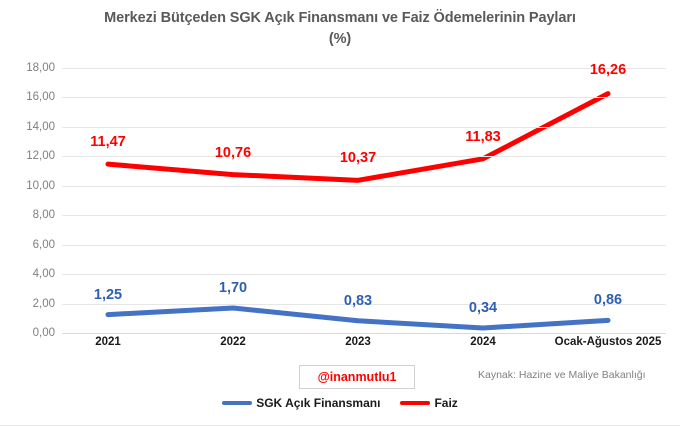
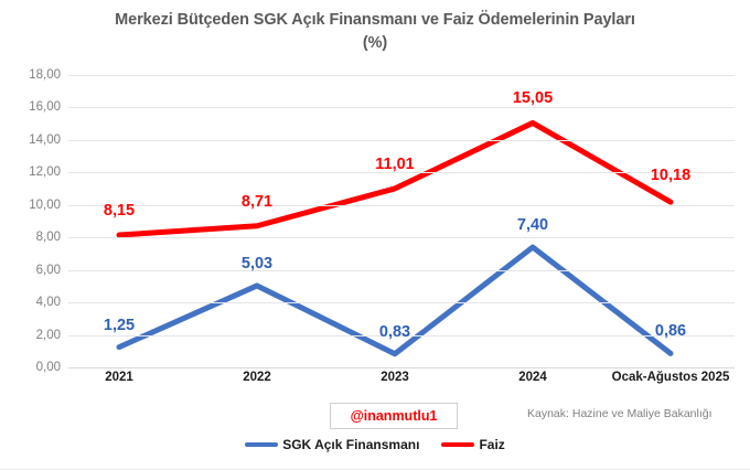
Faiz/2021: 11,47 -> 8,15
SGK Açık Finansmanı/2022: 1,70 -> 5,03
Faiz/2022: 10,76 -> 8,71
Faiz/2023: 10,37 -> 11,01
SGK Açık Finansmanı/2024: 0,34 -> 7,40
Faiz/2024: 11,83 -> 15,05
Faiz/Ocak-Ağustos 2025: 16,26 -> 10,18
